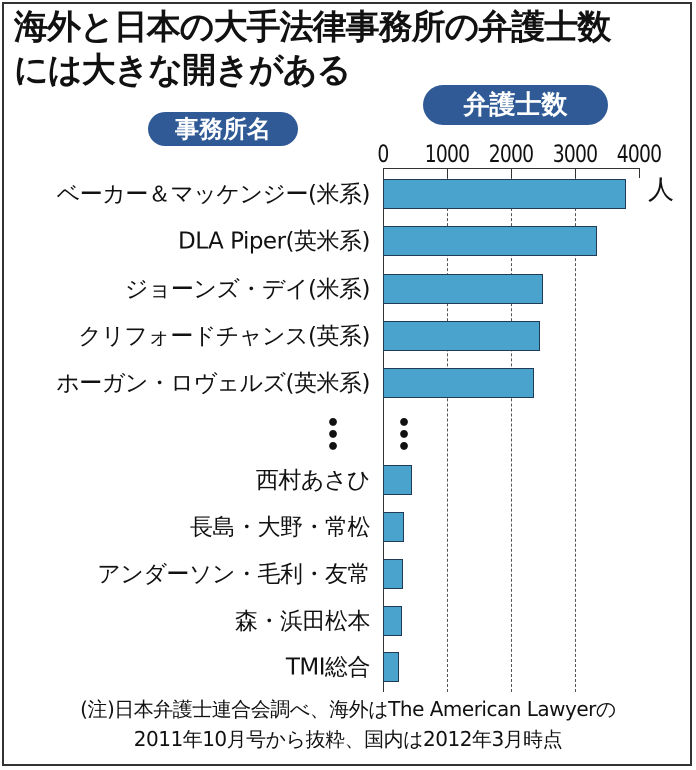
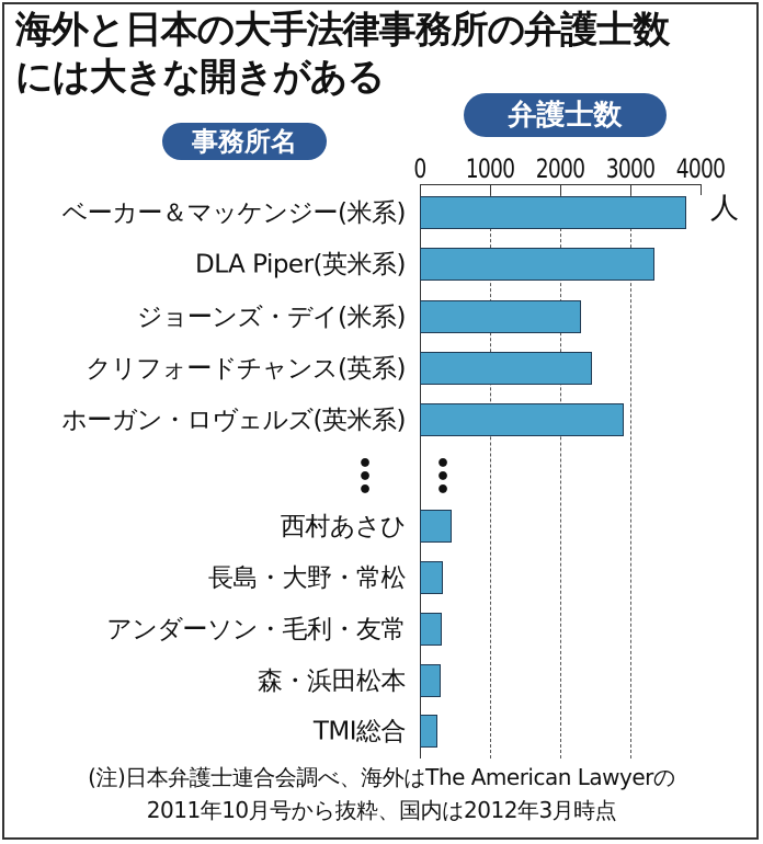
ジョーンズ・デイ(米系): 2500 -> 2300
ホーガン・ロヴェルズ(英米系): 2400 -> 2900
